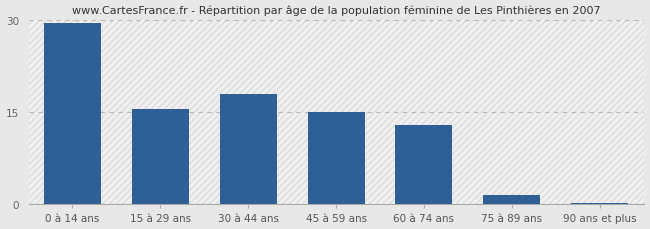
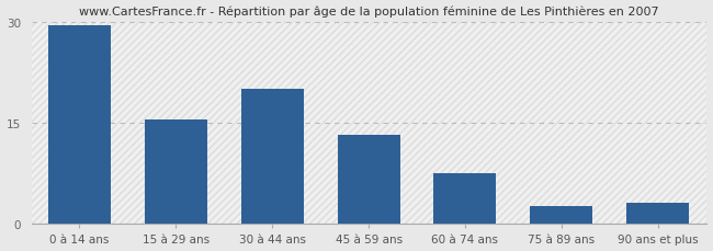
30 à 44 ans: 18.0 -> 20.0
45 à 59 ans: 15.0 -> 13.2
60 à 74 ans: 13.0 -> 7.6
75 à 89 ans: 1.5 -> 2.6
90 ans et plus: 0.1 -> 3.2
